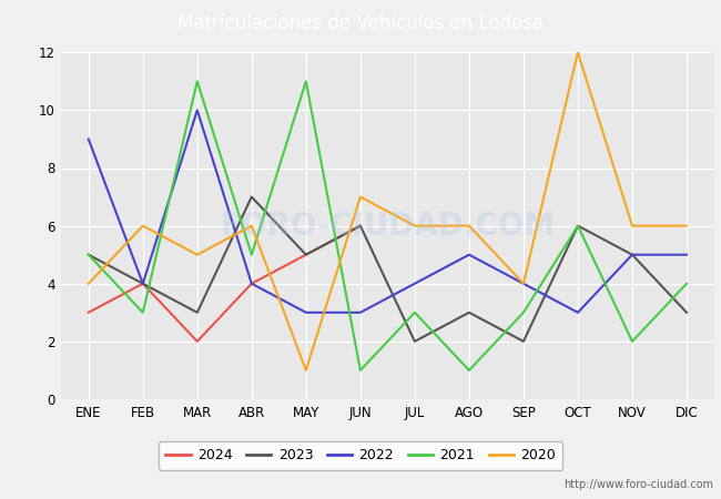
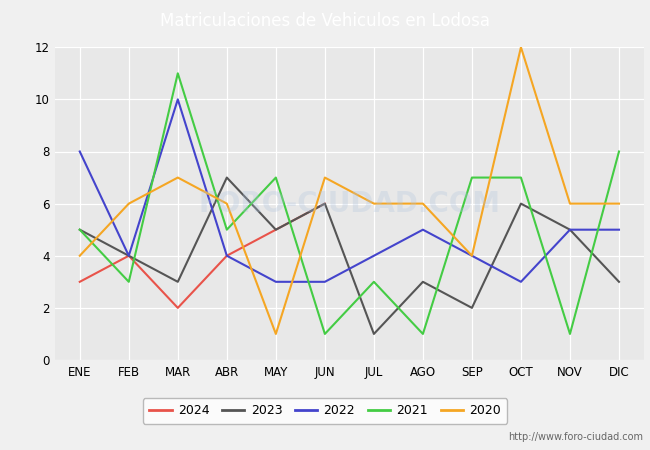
2022/ENE: 9 -> 8
2020/MAR: 5 -> 7
2021/MAY: 11 -> 7
2023/JUL: 2 -> 1
2021/SEP: 3 -> 7
2021/OCT: 6 -> 7
2021/NOV: 2 -> 1
2021/DIC: 4 -> 8
